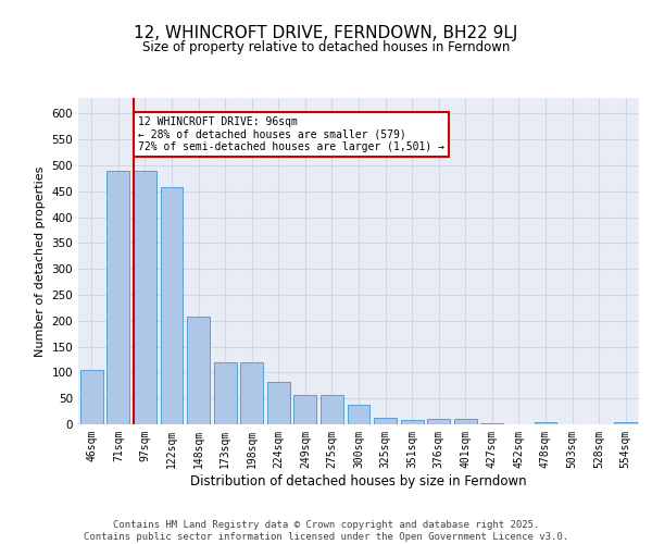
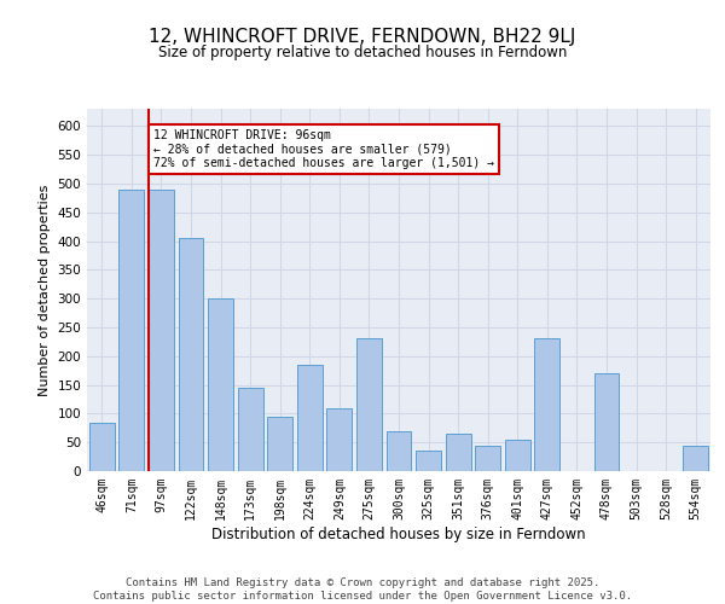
46sqm: 105 -> 85
122sqm: 458 -> 405
148sqm: 207 -> 300
173sqm: 120 -> 145
198sqm: 120 -> 95
224sqm: 82 -> 185
249sqm: 57 -> 110
275sqm: 57 -> 230
300sqm: 38 -> 70
325sqm: 13 -> 35
351sqm: 8 -> 65
376sqm: 10 -> 45
401sqm: 10 -> 55
427sqm: 3 -> 230
478sqm: 5 -> 170
554sqm: 5 -> 45
